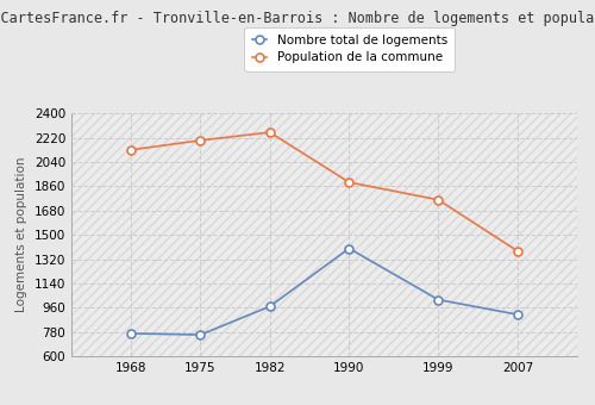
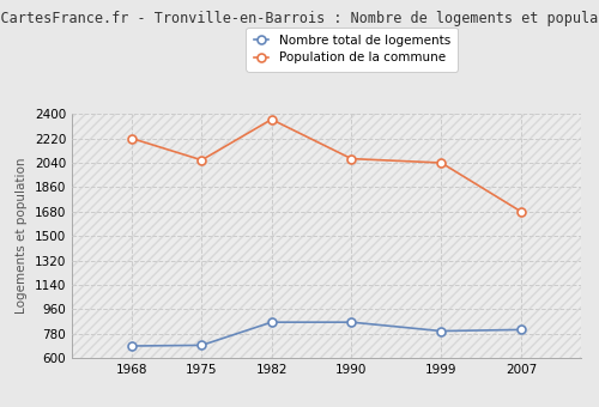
Nombre total de logements/1968: 770 -> 690
Population de la commune/1968: 2130 -> 2220
Nombre total de logements/1975: 760 -> 700
Population de la commune/1975: 2200 -> 2060
Nombre total de logements/1982: 970 -> 860
Population de la commune/1982: 2260 -> 2360
Nombre total de logements/1990: 1400 -> 860
Population de la commune/1990: 1890 -> 2070
Nombre total de logements/1999: 1020 -> 800
Population de la commune/1999: 1760 -> 2040
Nombre total de logements/2007: 910 -> 810
Population de la commune/2007: 1380 -> 1680
